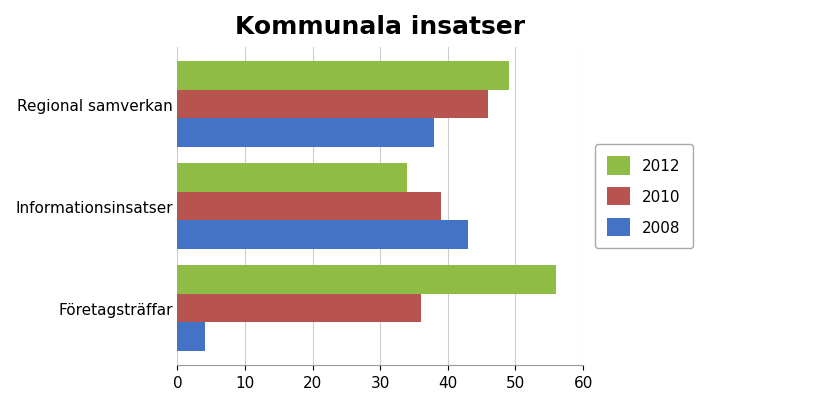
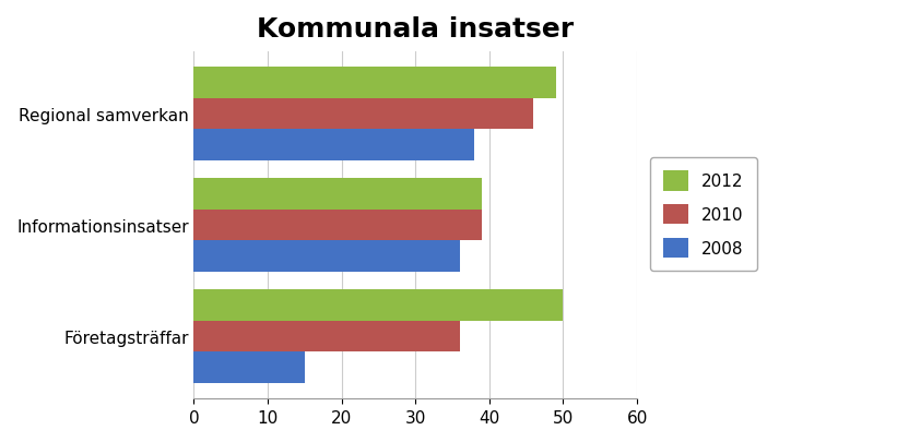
2012/Informationsinsatser: 34 -> 39
2008/Informationsinsatser: 43 -> 36
2012/Företagsträffar: 56 -> 50
2008/Företagsträffar: 4 -> 15
